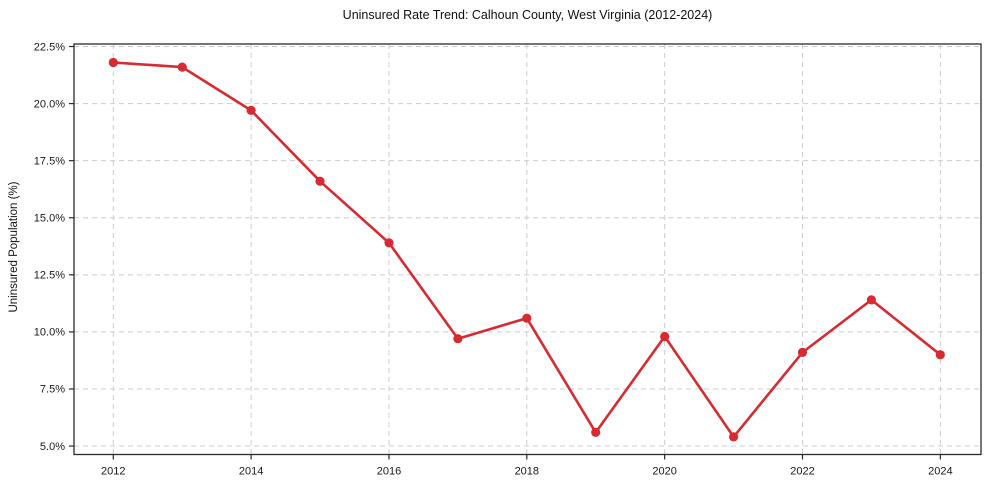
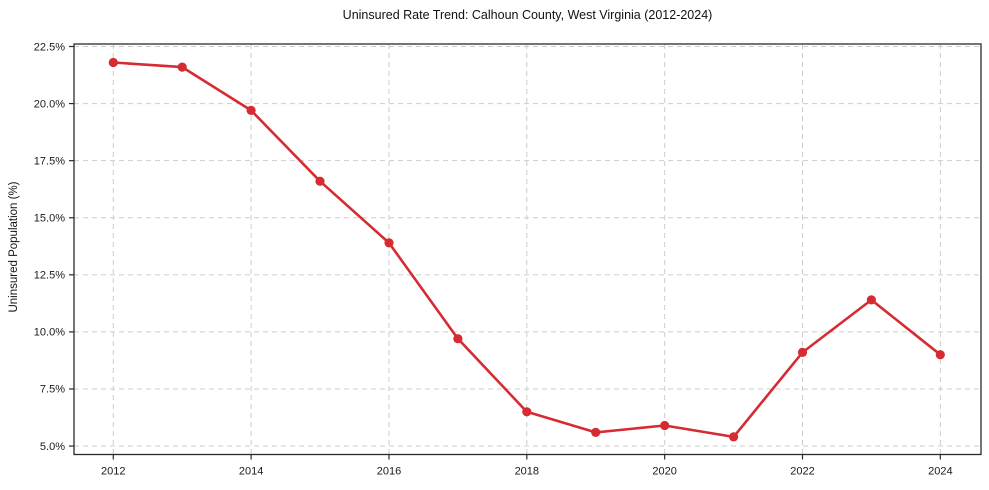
2018: 10.6% -> 6.5%
2020: 9.8% -> 5.9%
